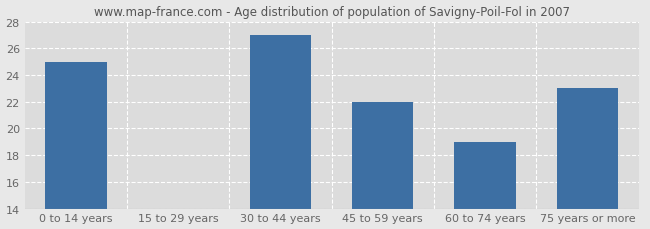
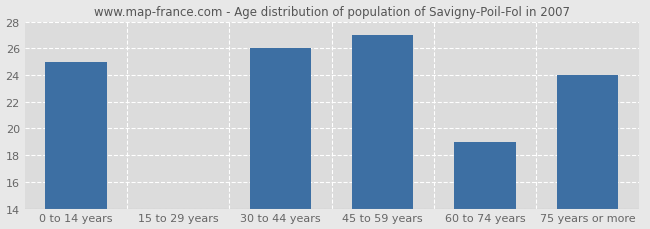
30 to 44 years: 27 -> 26
45 to 59 years: 22 -> 27
75 years or more: 23 -> 24
